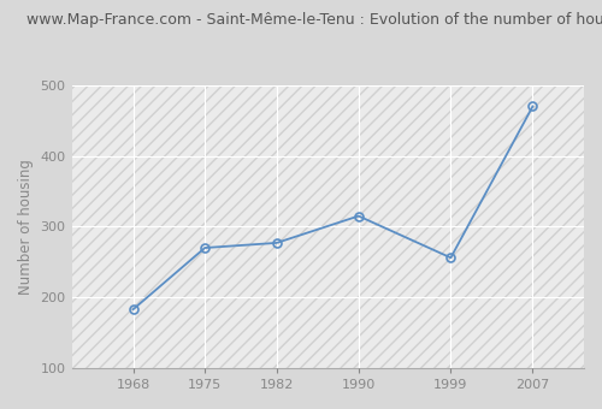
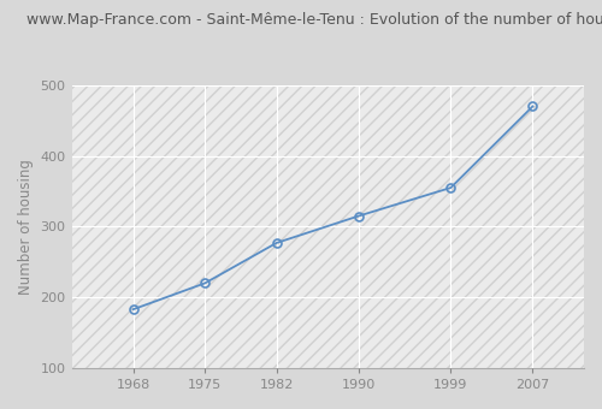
1975: 270 -> 220
1999: 256 -> 355
